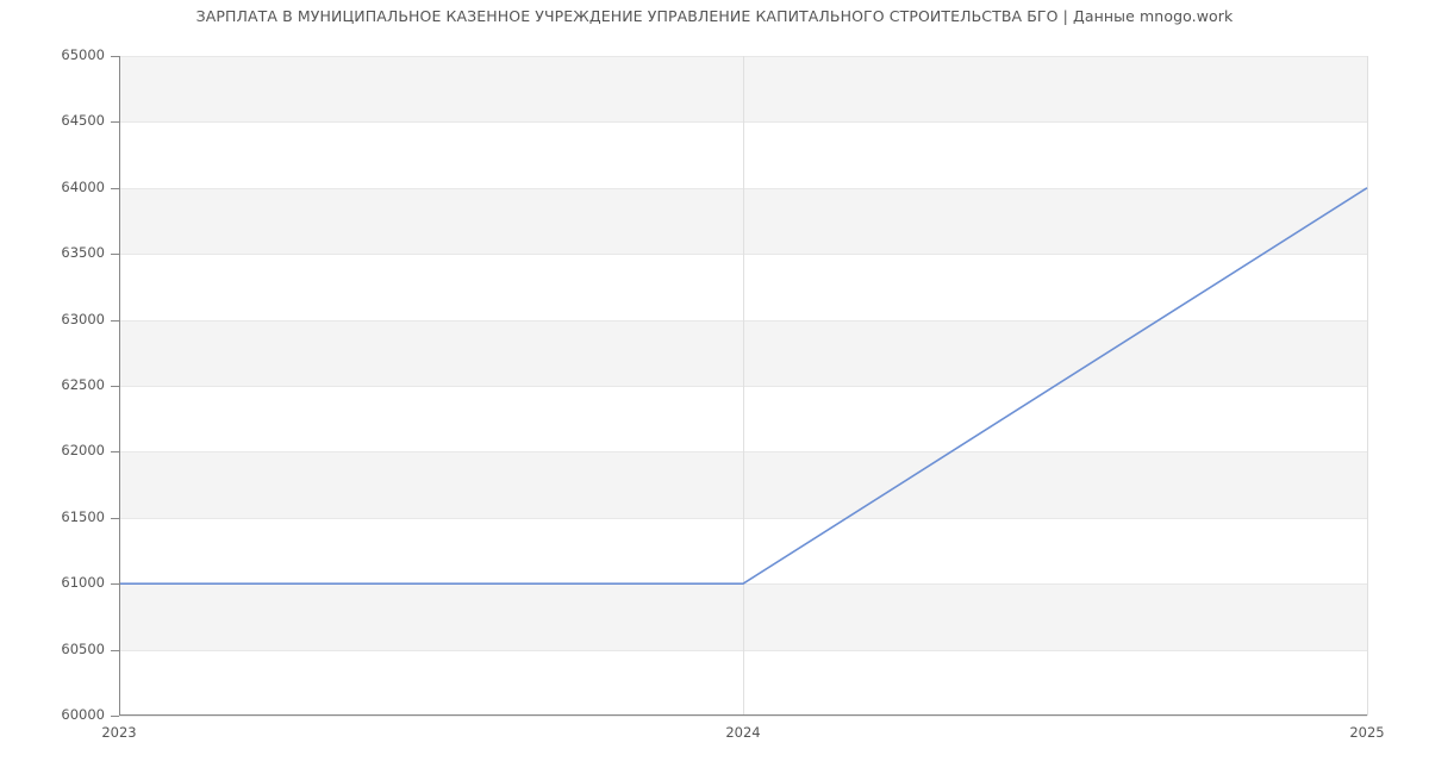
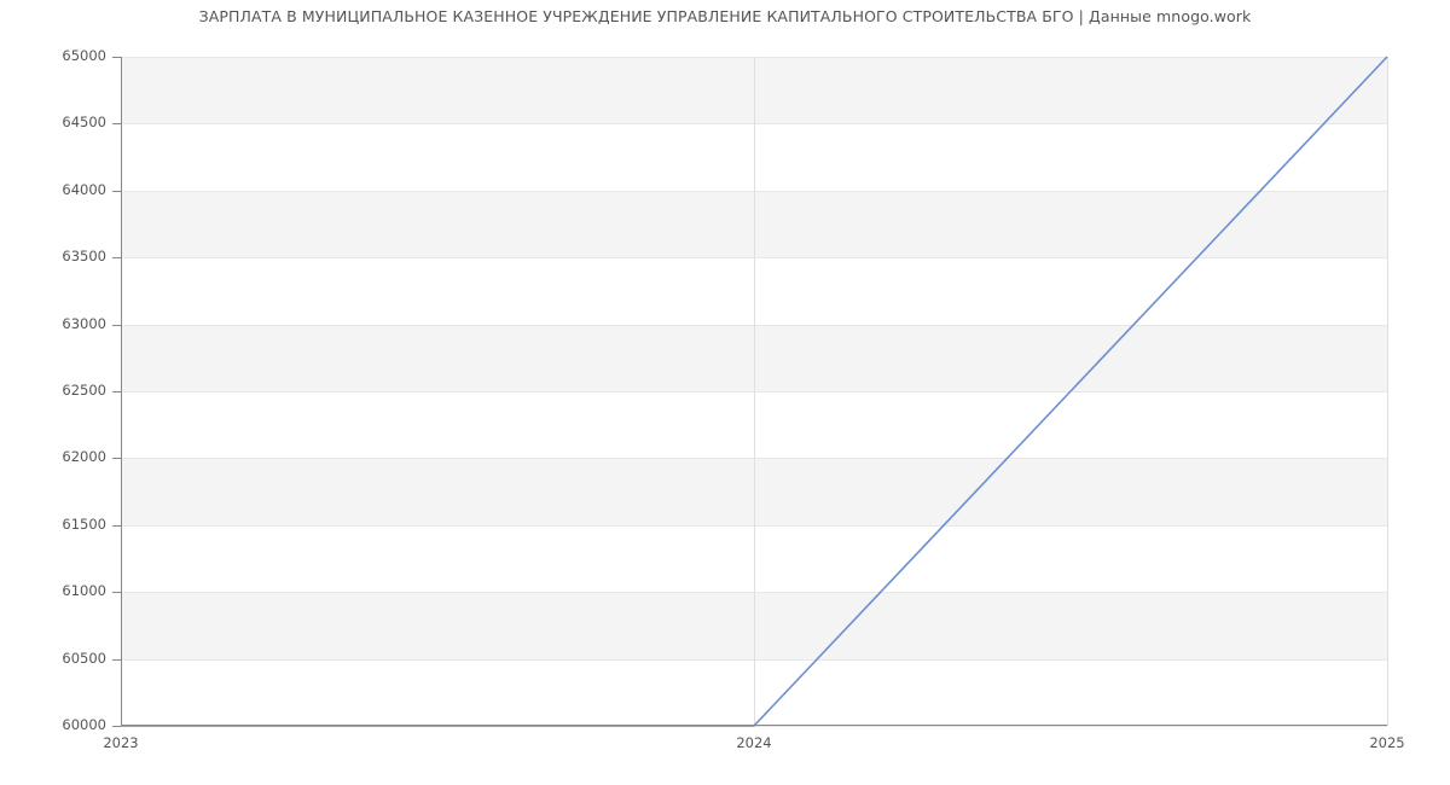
2023: 61000 -> 60000
2024: 61000 -> 60000
2025: 64000 -> 65000
